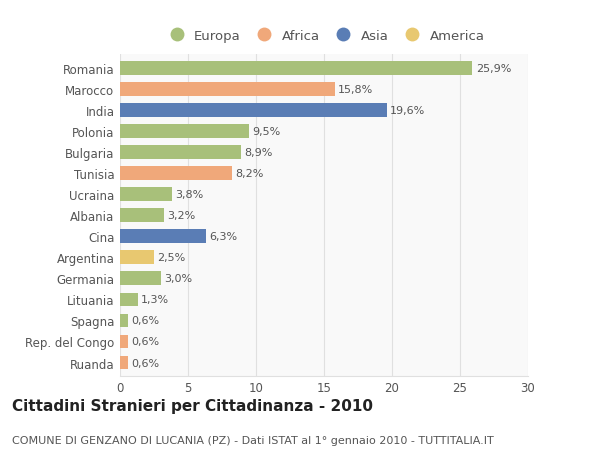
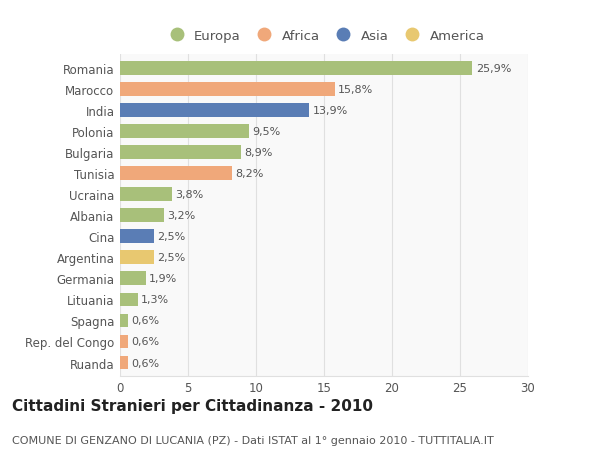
India: 19,6% -> 13,9%
Cina: 6,3% -> 2,5%
Germania: 3,0% -> 1,9%
